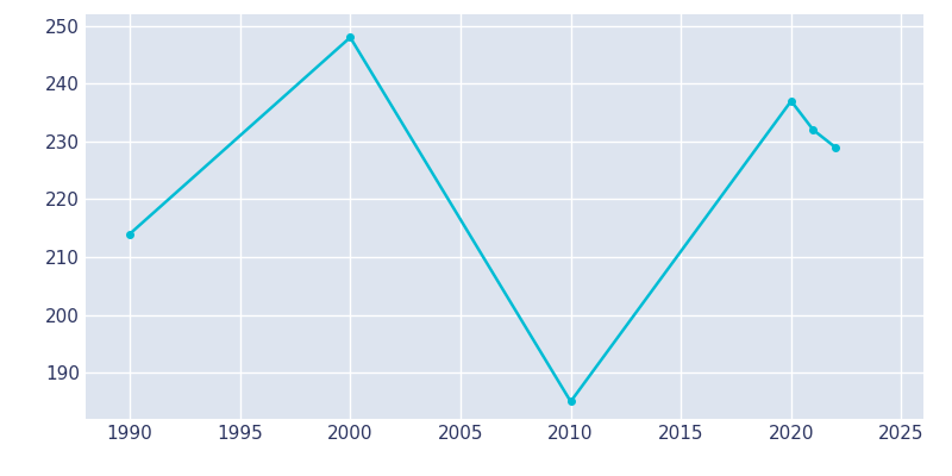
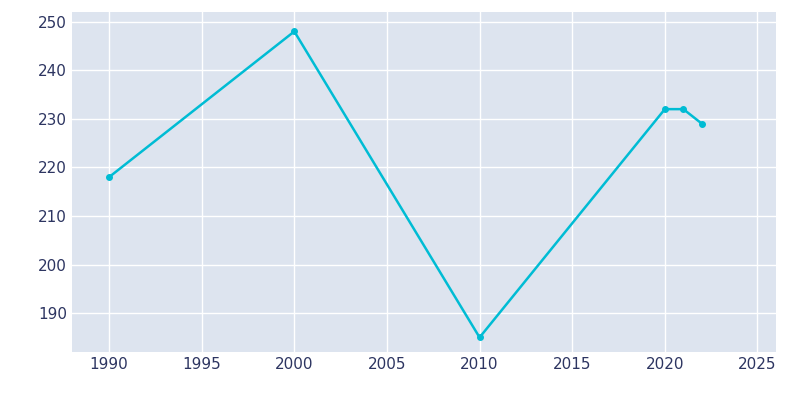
1990: 214 -> 218
2020: 237 -> 232
